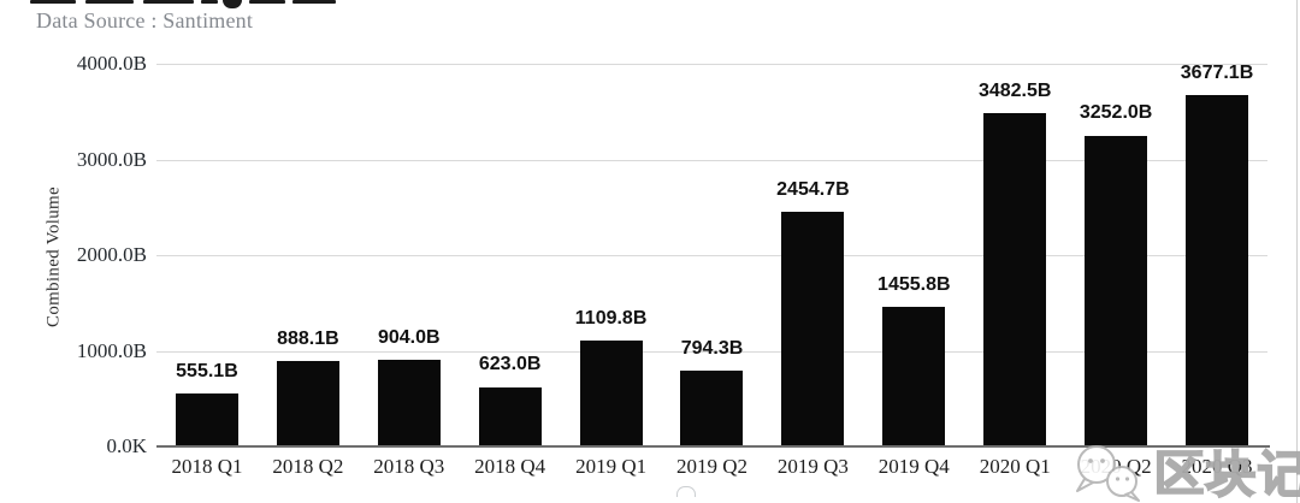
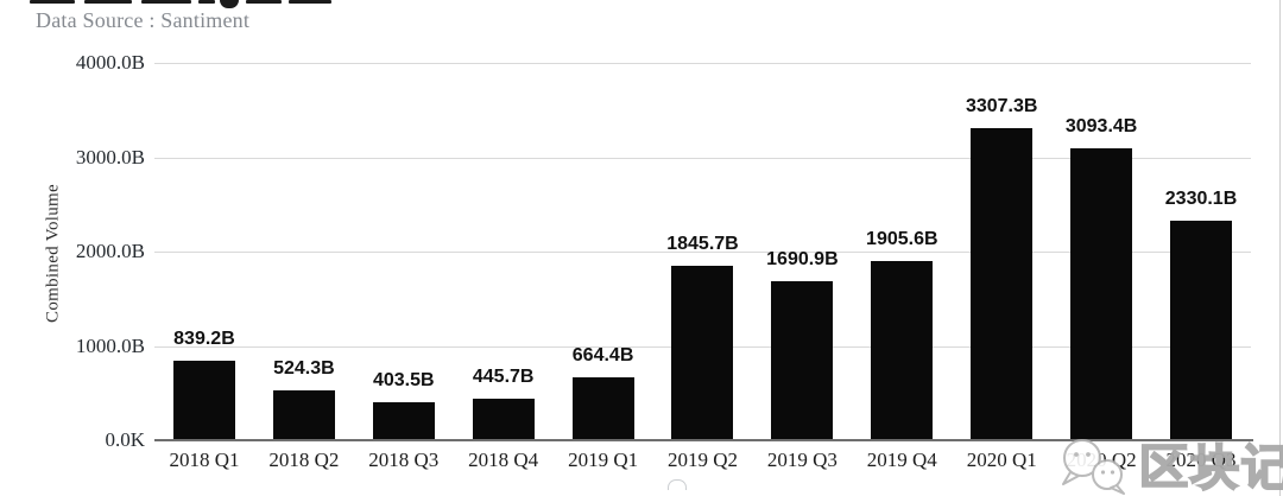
2018 Q1: 555.1B -> 839.2B
2018 Q2: 888.1B -> 524.3B
2018 Q3: 904.0B -> 403.5B
2018 Q4: 623.0B -> 445.7B
2019 Q1: 1109.8B -> 664.4B
2019 Q2: 794.3B -> 1845.7B
2019 Q3: 2454.7B -> 1690.9B
2019 Q4: 1455.8B -> 1905.6B
2020 Q1: 3482.5B -> 3307.3B
2020 Q2: 3252.0B -> 3093.4B
2020 Q3: 3677.1B -> 2330.1B
